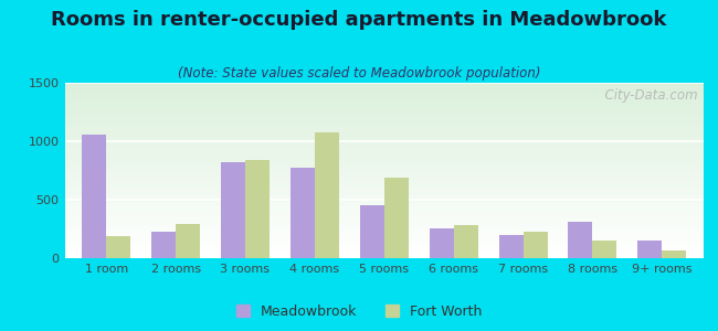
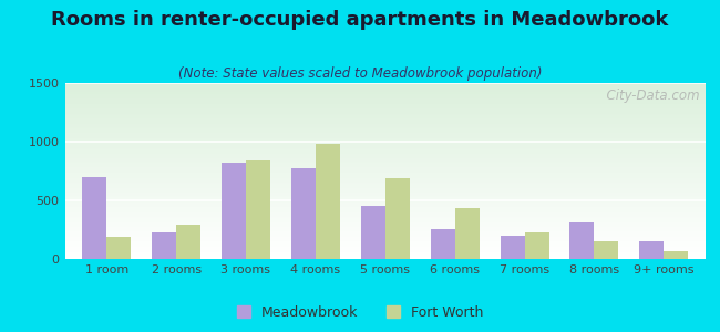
Meadowbrook/1 room: 1060 -> 700
Fort Worth/4 rooms: 1080 -> 980
Fort Worth/6 rooms: 280 -> 440
